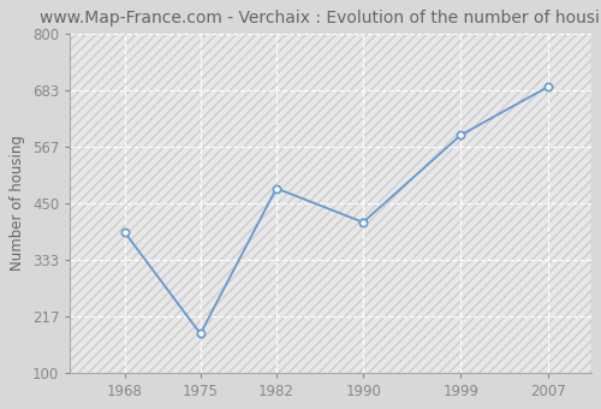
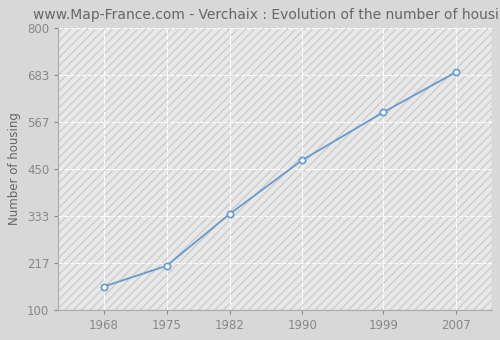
1968: 390 -> 157
1975: 180 -> 209
1982: 480 -> 338
1990: 410 -> 471
